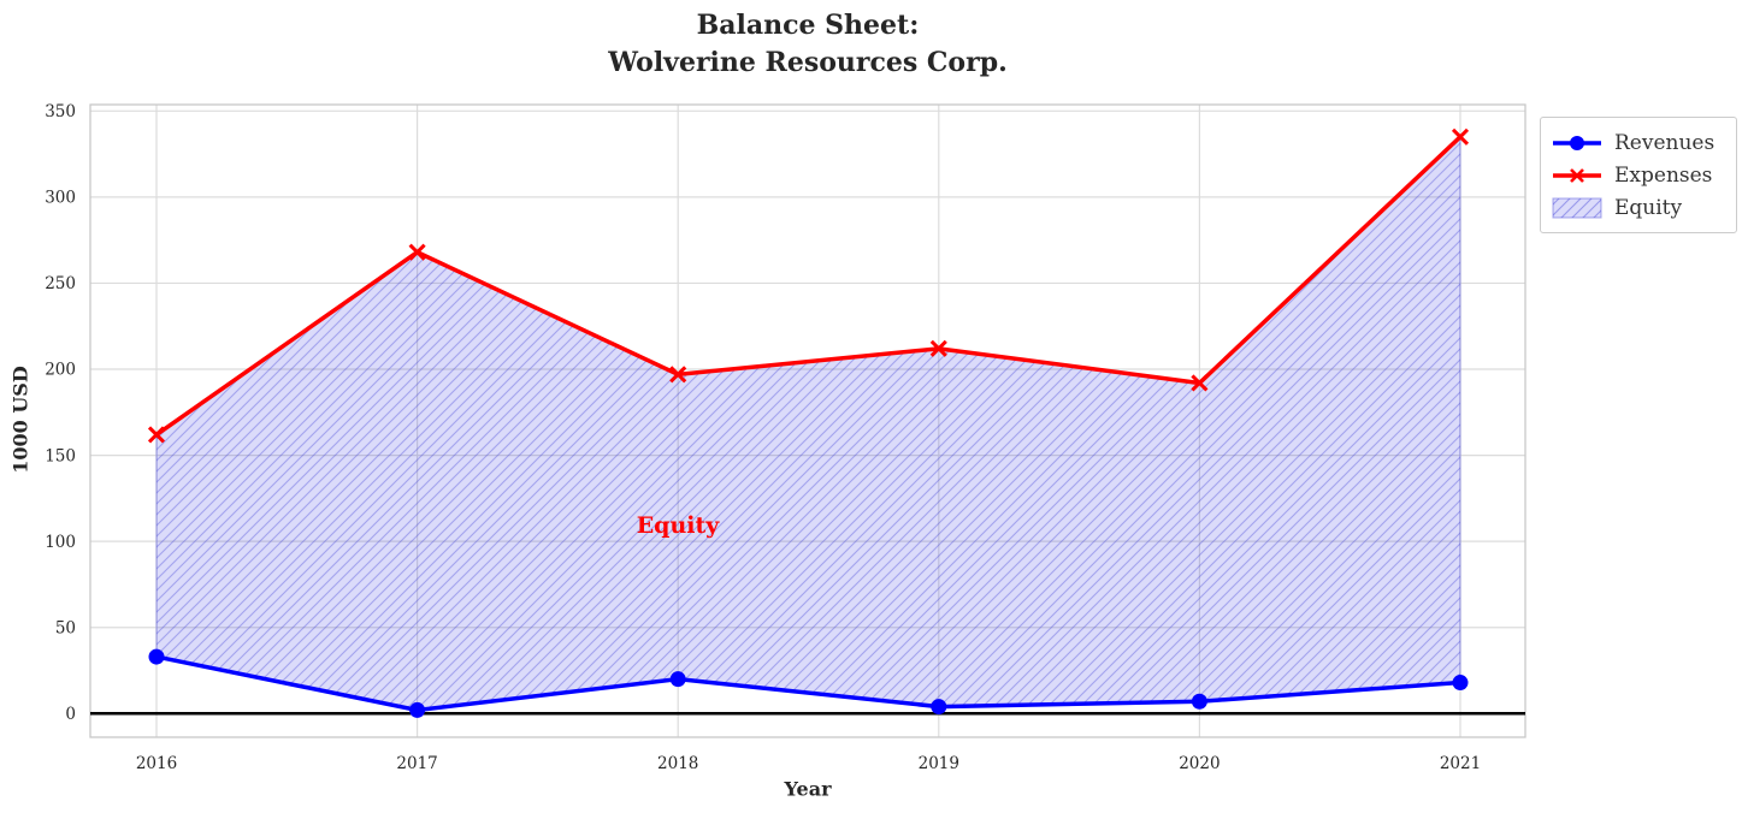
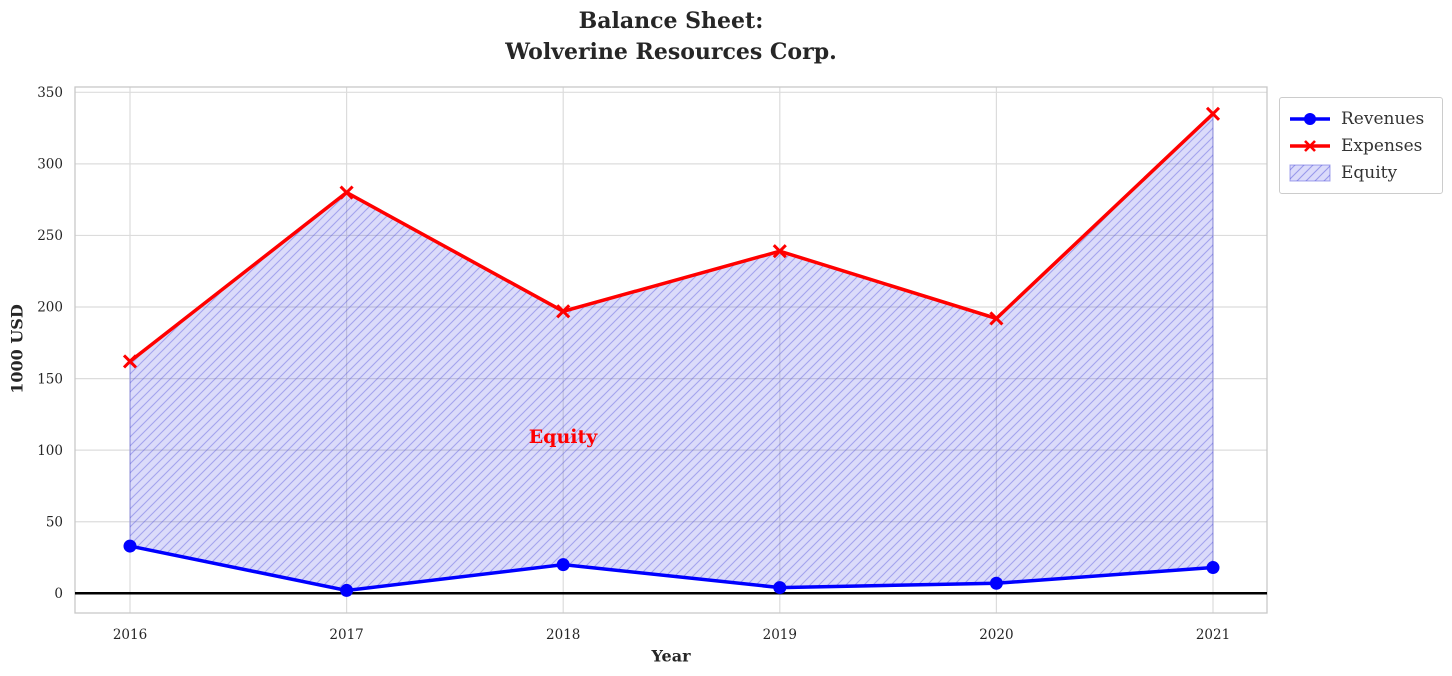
Expenses/2017: 268 -> 280
Expenses/2019: 212 -> 239
